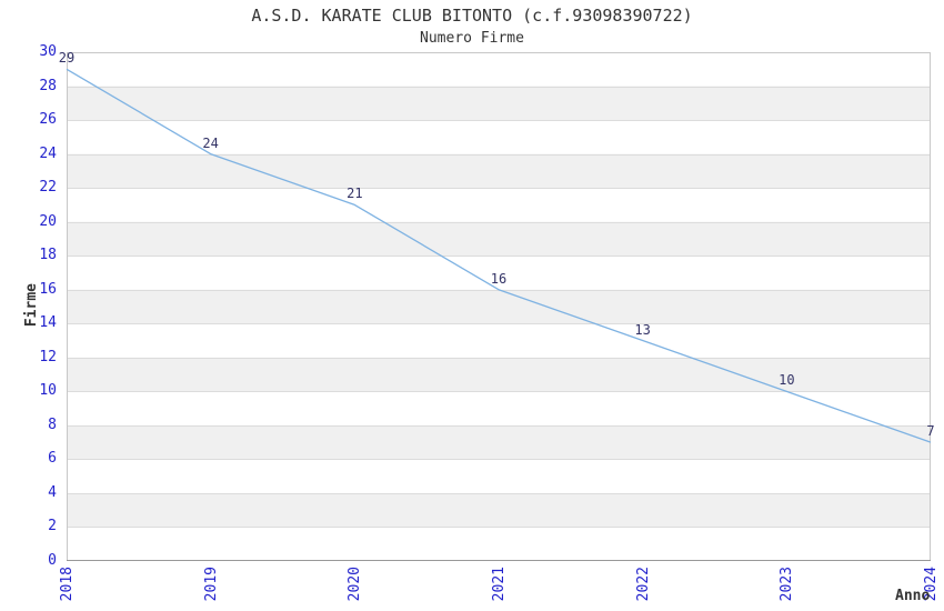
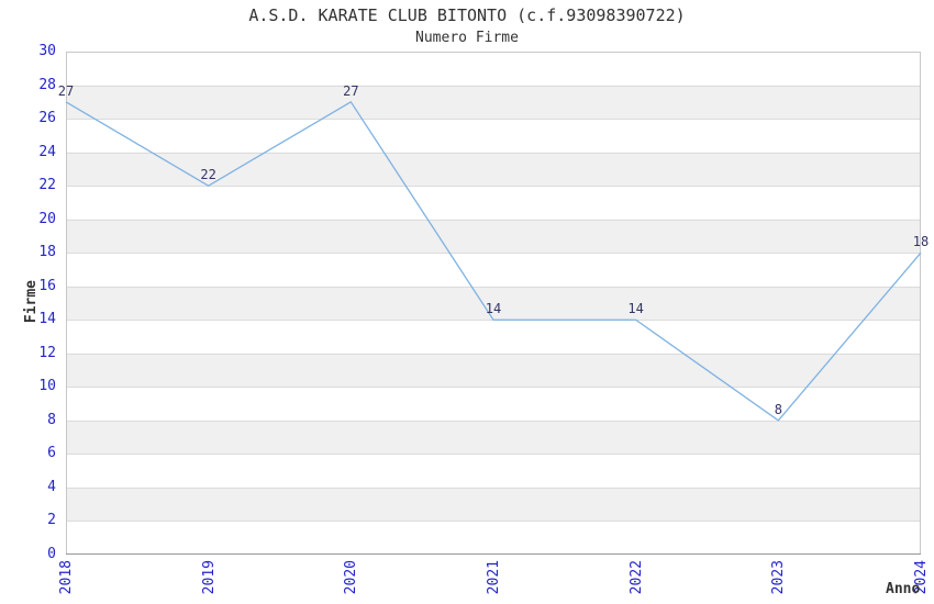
2018: 29 -> 27
2019: 24 -> 22
2020: 21 -> 27
2021: 16 -> 14
2022: 13 -> 14
2023: 10 -> 8
2024: 7 -> 18
